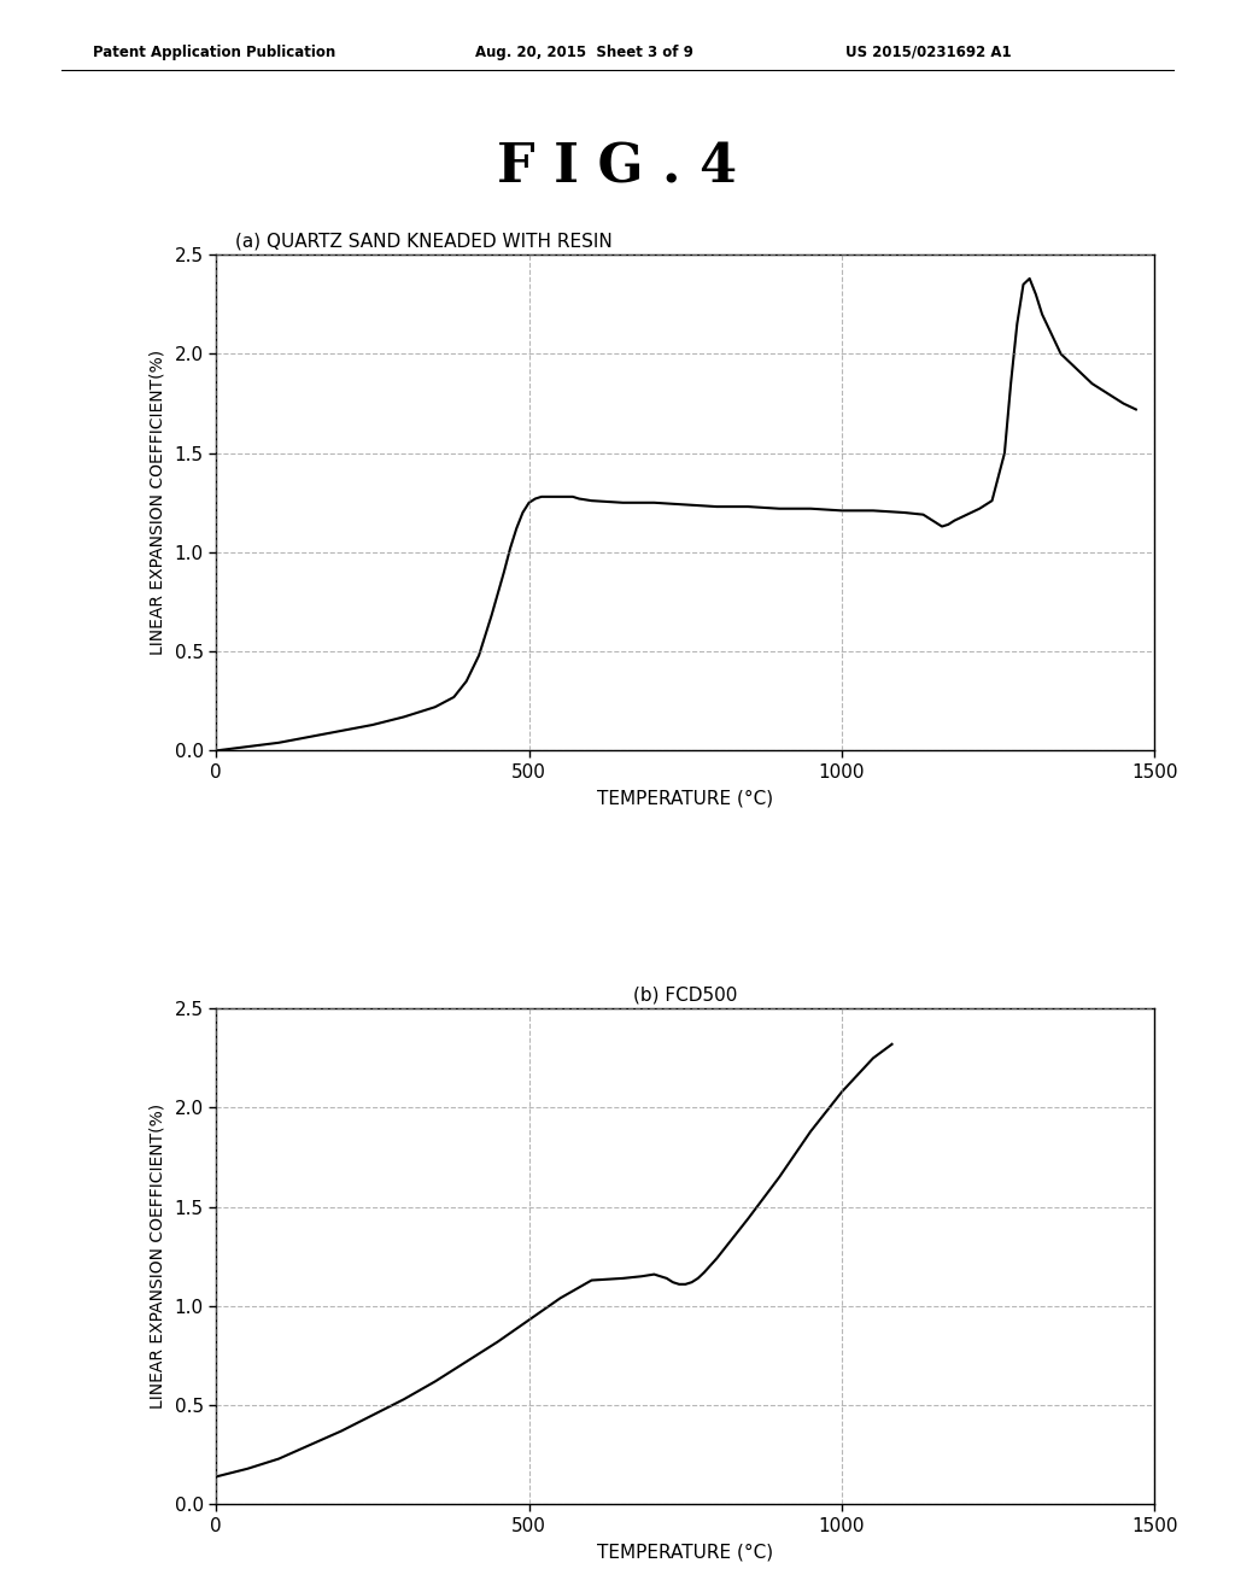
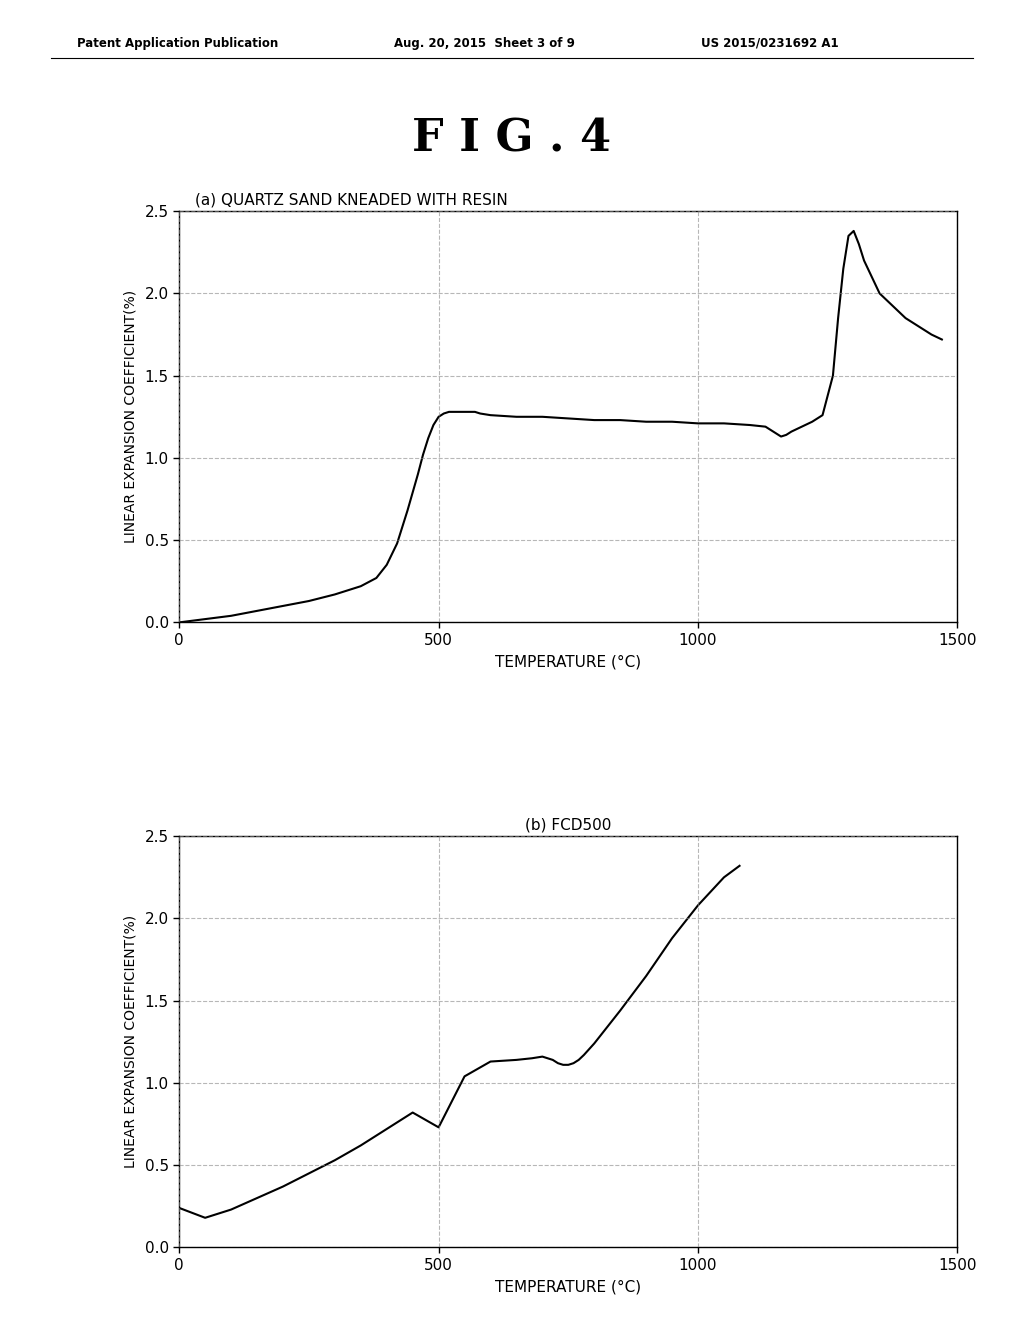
(b) FCD500/0: 0.14 -> 0.24
(b) FCD500/500: 0.93 -> 0.73
